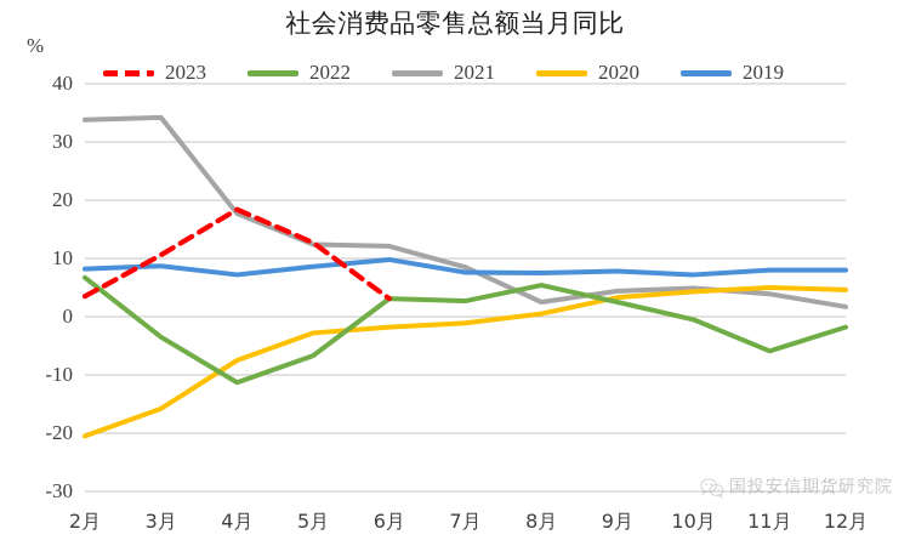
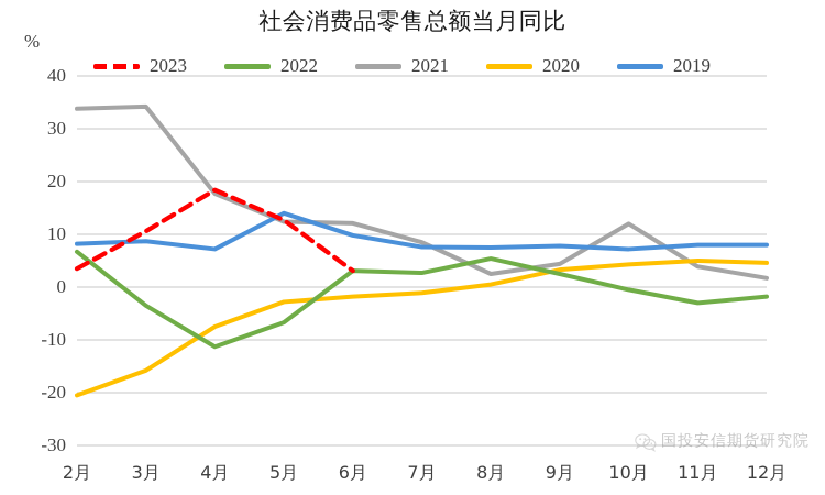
2019/5月: 9 -> 14
2021/10月: 5 -> 12
2022/11月: -6 -> -3
